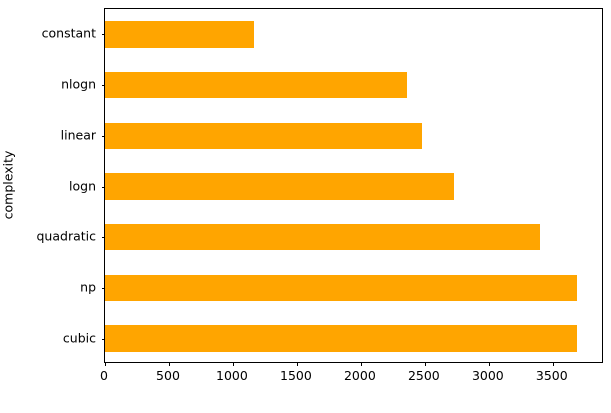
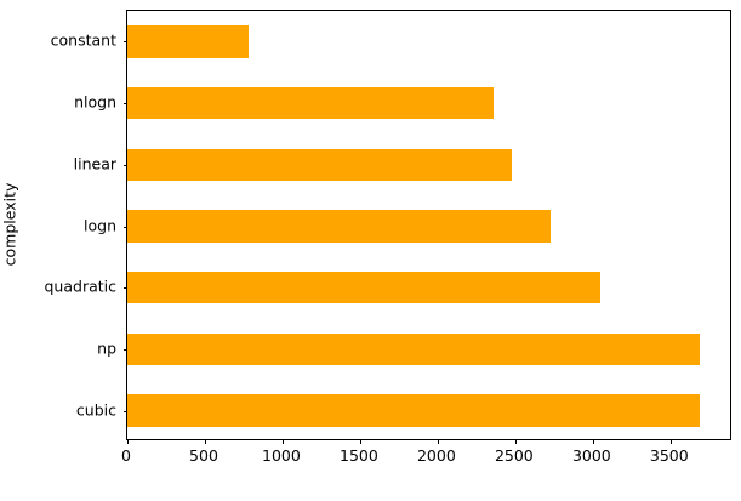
constant: 1160 -> 780
quadratic: 3400 -> 3050
